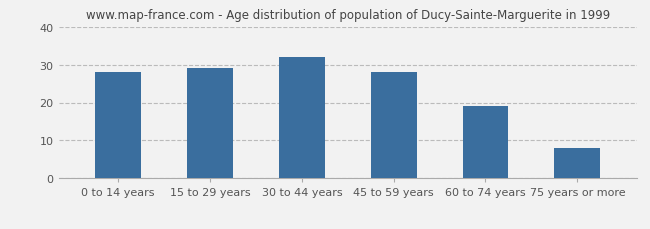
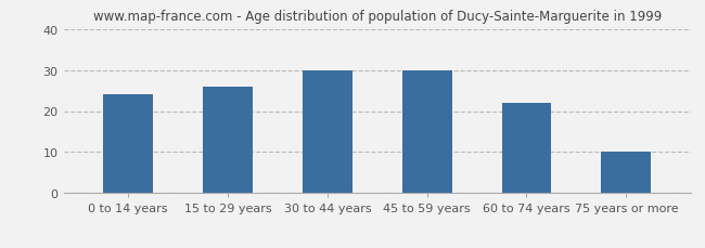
0 to 14 years: 28 -> 24
15 to 29 years: 29 -> 26
30 to 44 years: 32 -> 30
45 to 59 years: 28 -> 30
60 to 74 years: 19 -> 22
75 years or more: 8 -> 10
